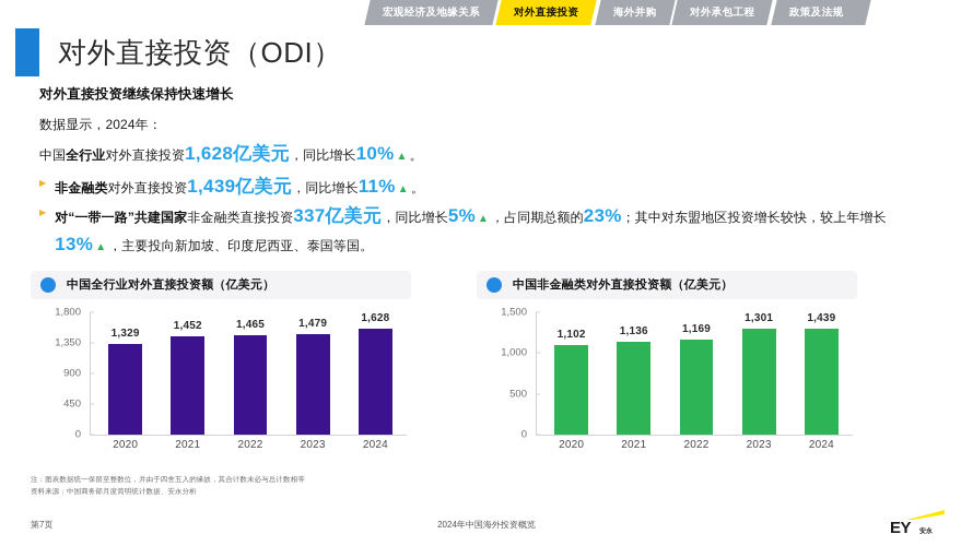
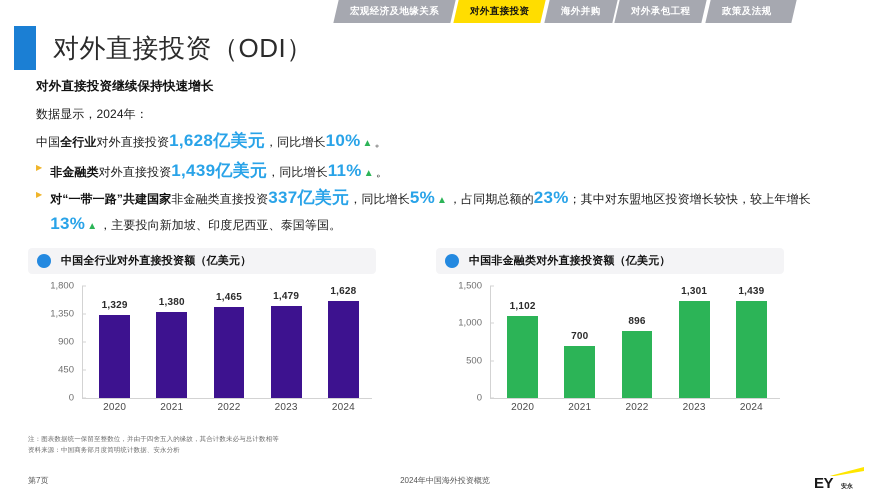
中国全行业对外直接投资额（亿美元）/2021: 1,452 -> 1,380
中国非金融类对外直接投资额（亿美元）/2021: 1,136 -> 700
中国非金融类对外直接投资额（亿美元）/2022: 1,169 -> 896
